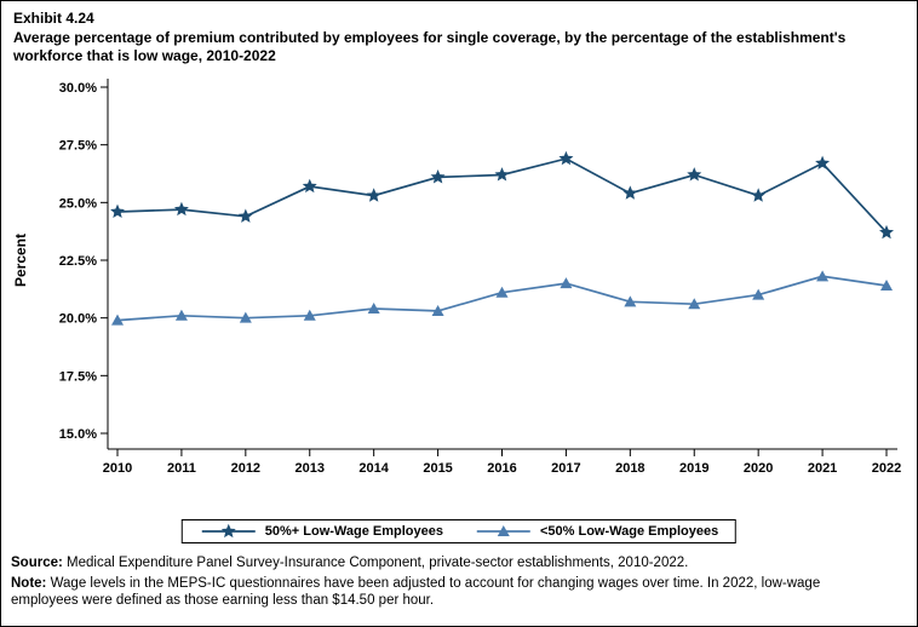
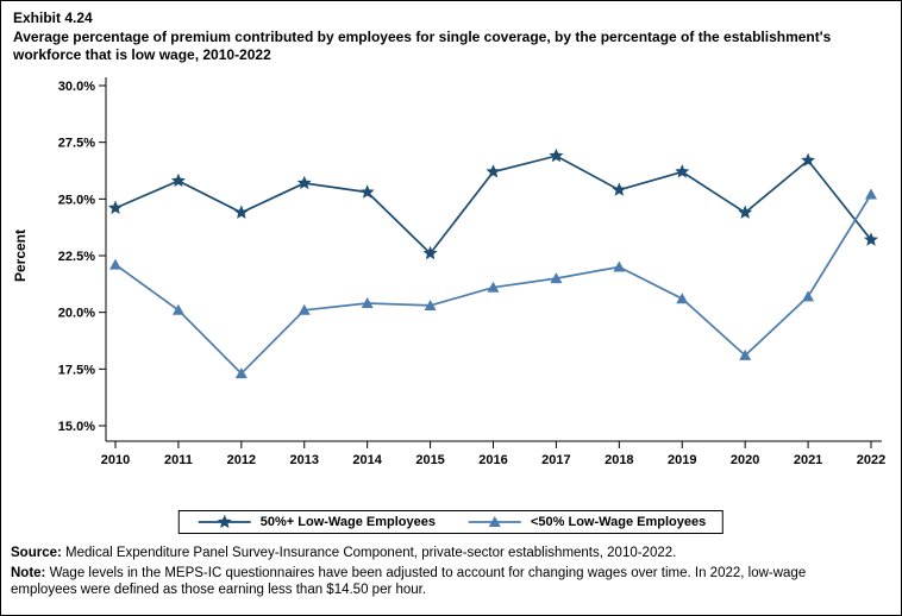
<50% Low-Wage Employees/2010: 19.9% -> 22.1%
50%+ Low-Wage Employees/2011: 24.7% -> 25.8%
<50% Low-Wage Employees/2012: 20.0% -> 17.3%
50%+ Low-Wage Employees/2015: 26.1% -> 22.6%
<50% Low-Wage Employees/2018: 20.7% -> 22.0%
50%+ Low-Wage Employees/2020: 25.3% -> 24.4%
<50% Low-Wage Employees/2020: 21.0% -> 18.1%
<50% Low-Wage Employees/2021: 21.8% -> 20.7%
50%+ Low-Wage Employees/2022: 23.7% -> 23.2%
<50% Low-Wage Employees/2022: 21.4% -> 25.2%
